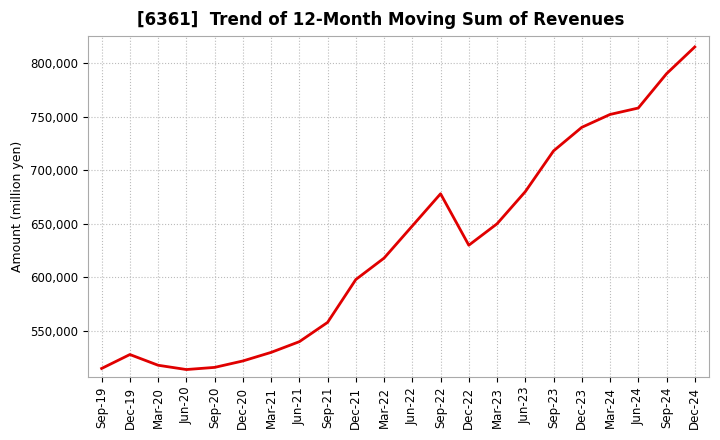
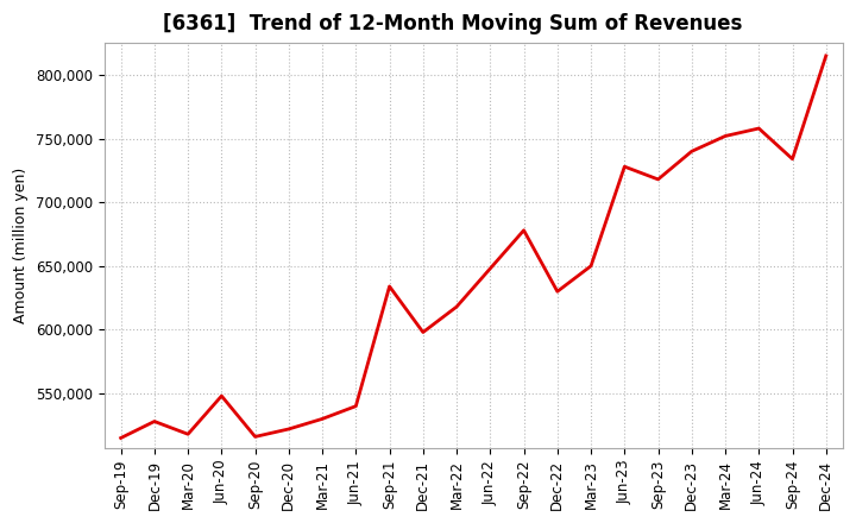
Jun-20: 514,000 -> 548,000
Sep-21: 558,000 -> 634,000
Jun-23: 680,000 -> 728,000
Sep-24: 790,000 -> 734,000
